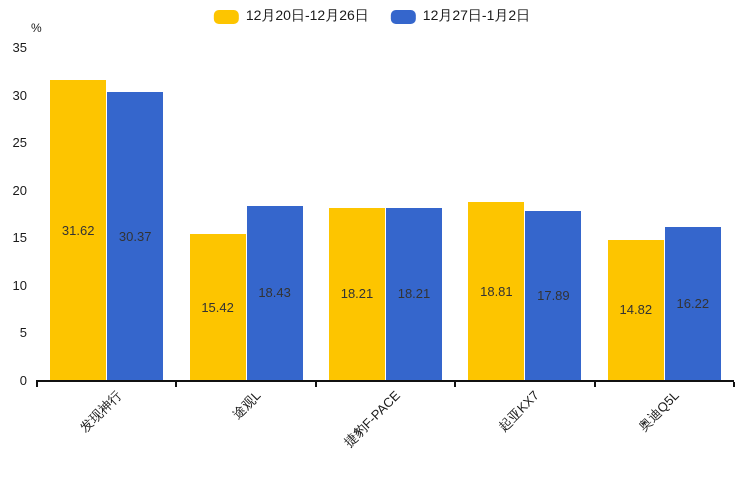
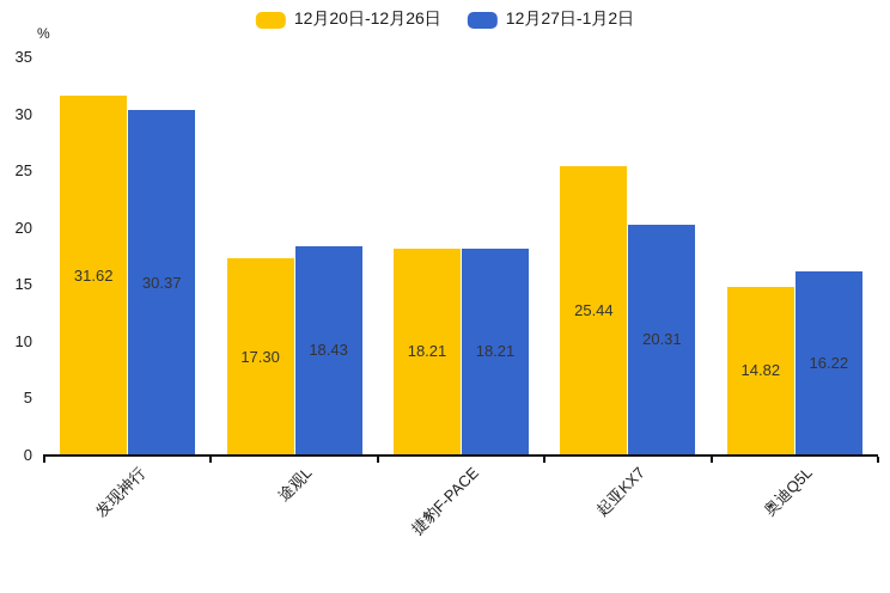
12月20日-12月26日/途观L: 15.42 -> 17.30
12月20日-12月26日/起亚KX7: 18.81 -> 25.44
12月27日-1月2日/起亚KX7: 17.89 -> 20.31
